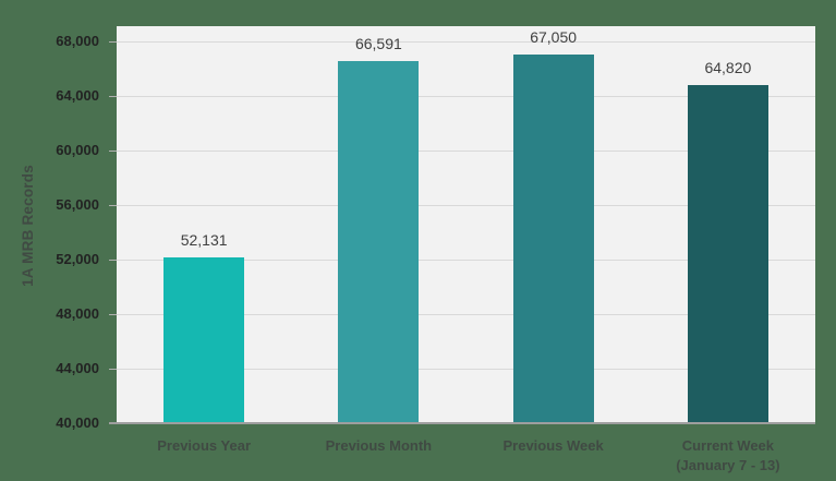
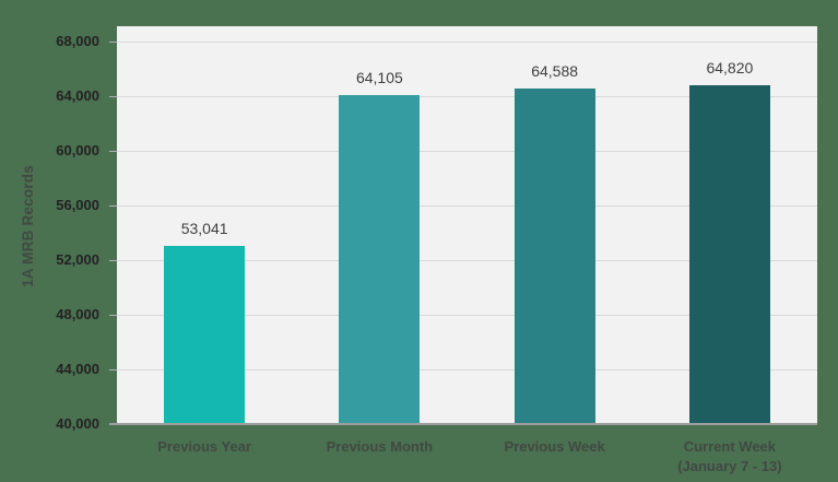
Previous Year: 52,131 -> 53,041
Previous Month: 66,591 -> 64,105
Previous Week: 67,050 -> 64,588
